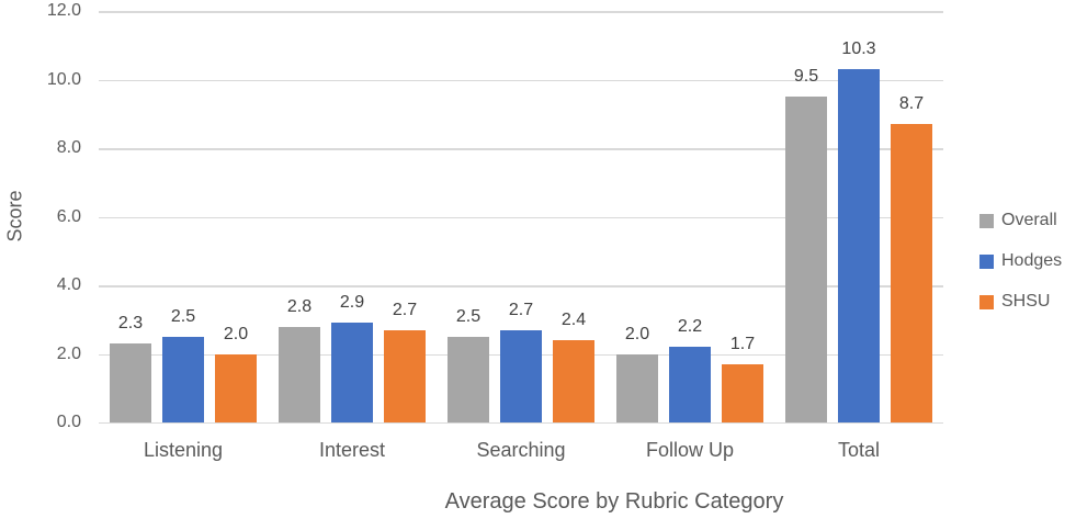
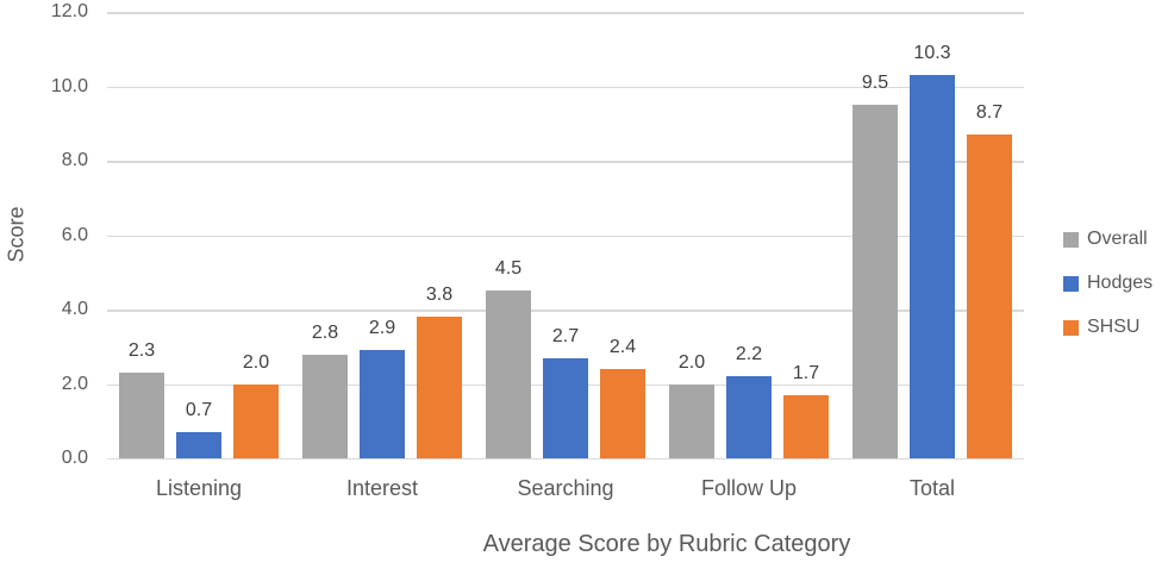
Hodges/Listening: 2.5 -> 0.7
SHSU/Interest: 2.7 -> 3.8
Overall/Searching: 2.5 -> 4.5
